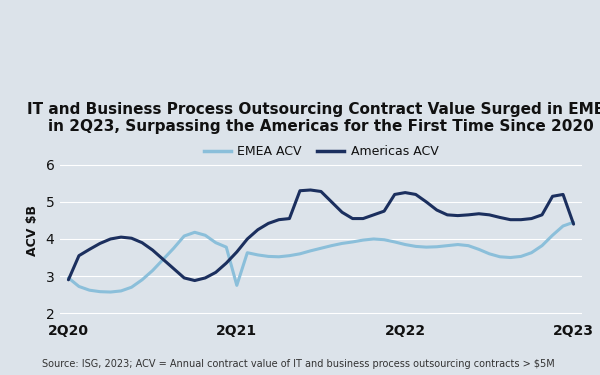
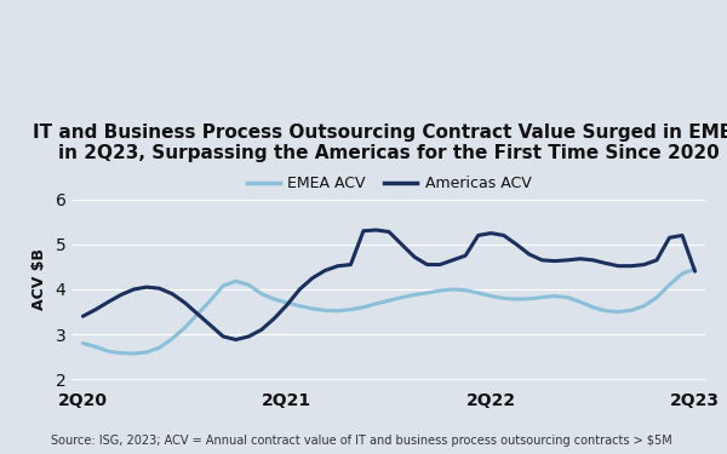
EMEA ACV/2Q20: 2.95 -> 2.80
Americas ACV/2Q20: 2.90 -> 3.40
EMEA ACV/2Q21: 2.75 -> 3.70
